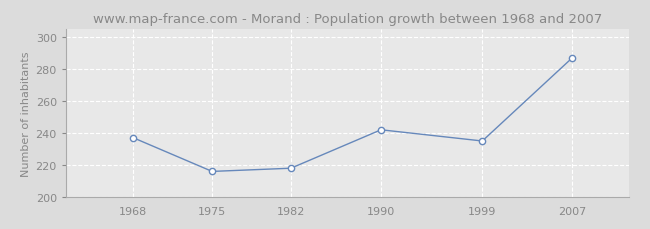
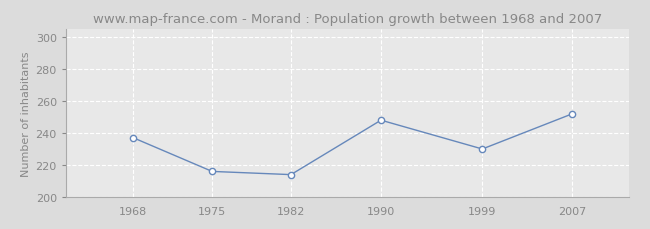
1982: 218 -> 214
1990: 242 -> 248
1999: 235 -> 230
2007: 287 -> 252
